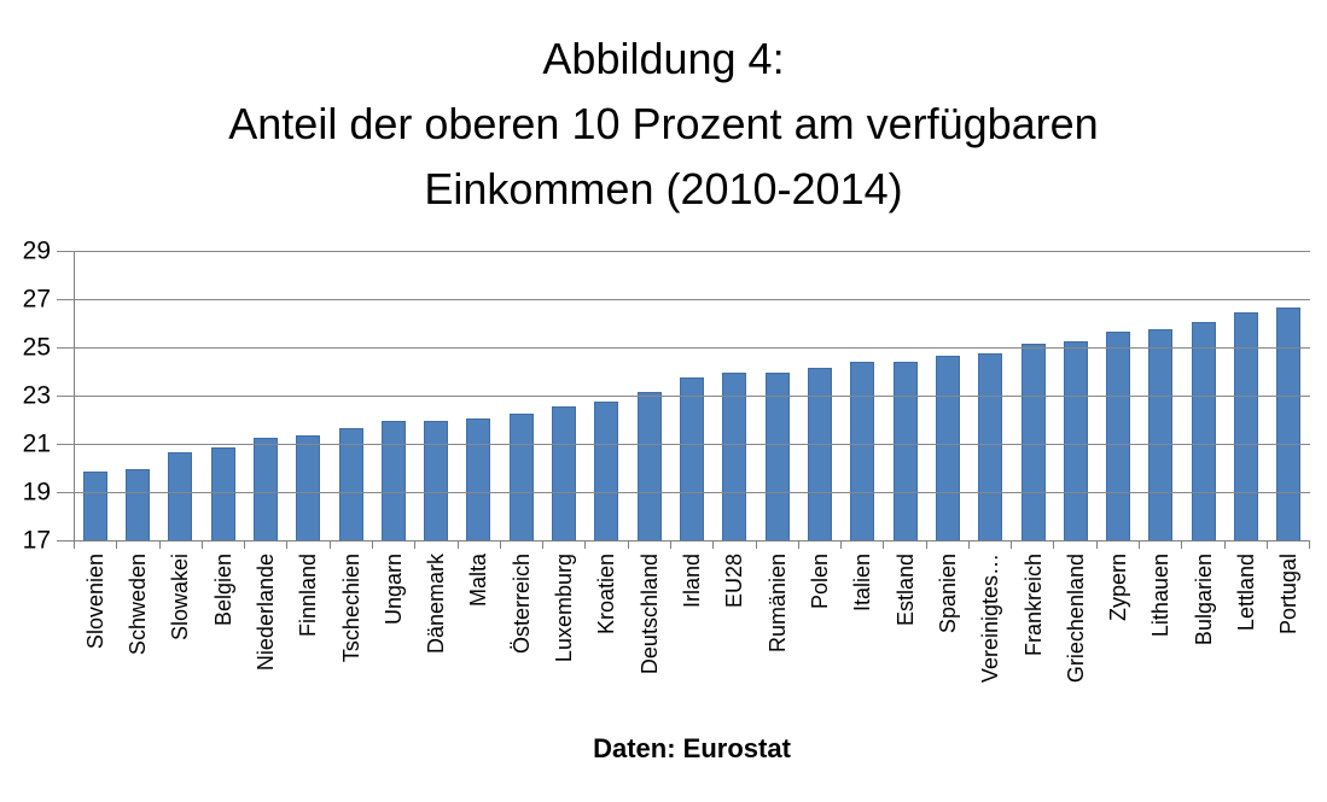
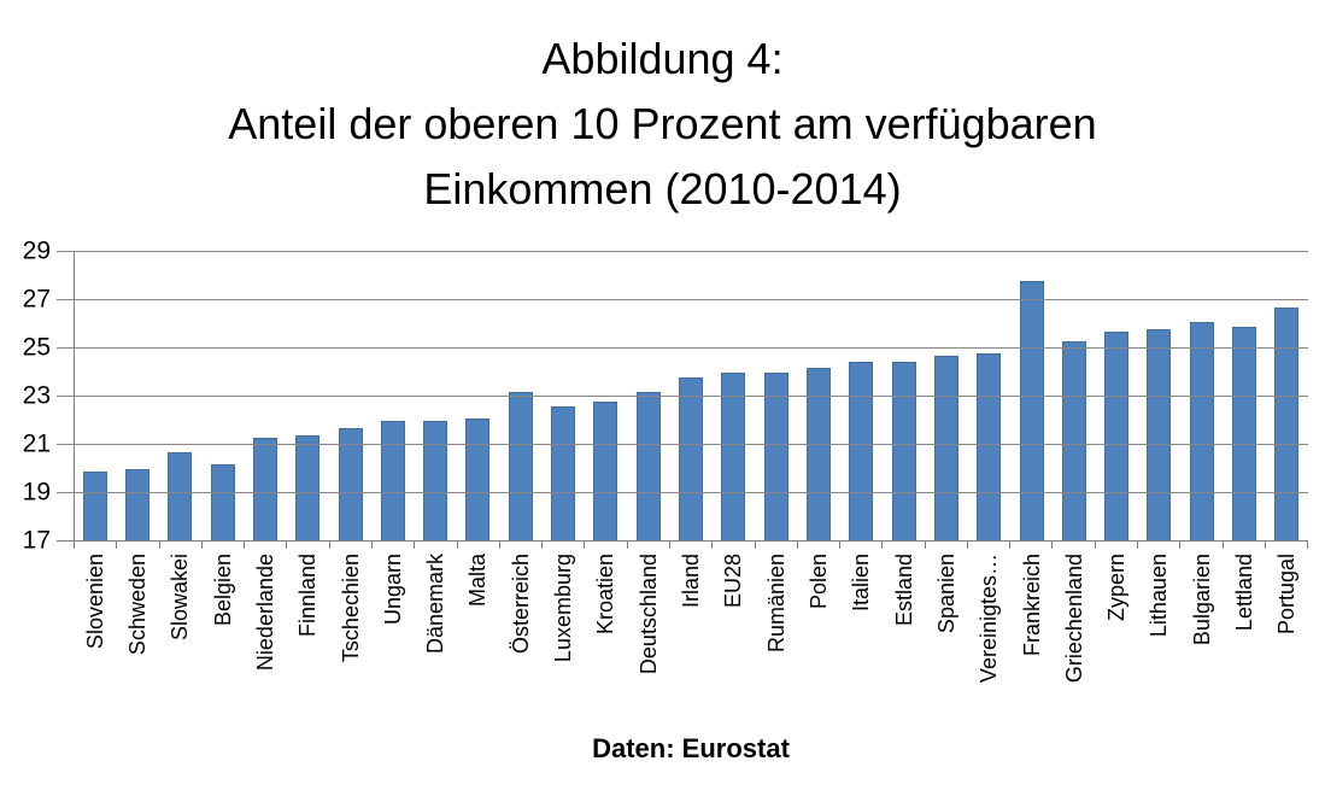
Belgien: 20.9 -> 20.2
Österreich: 22.3 -> 23.2
Frankreich: 25.2 -> 27.8
Lettland: 26.5 -> 25.9
